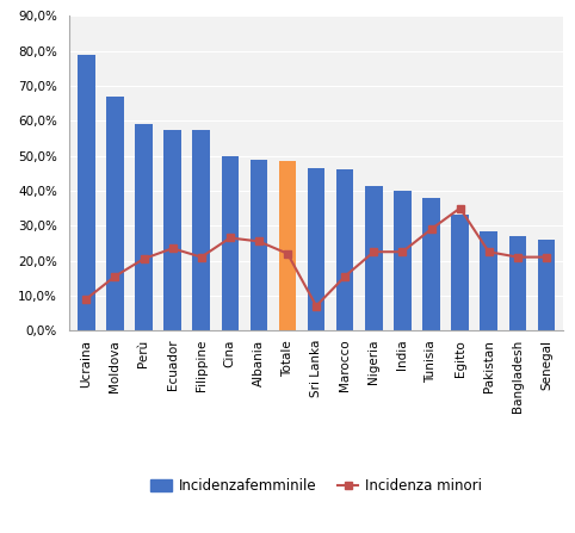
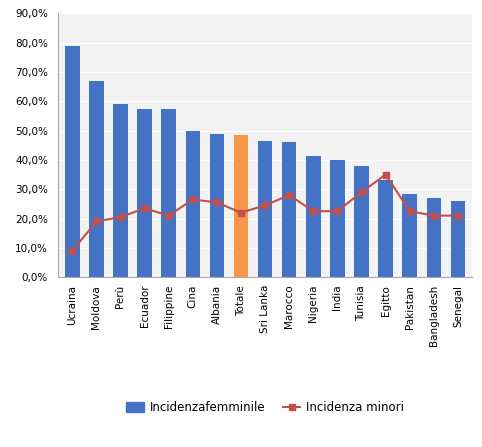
Incidenza minori/Moldova: 15,5% -> 19,0%
Incidenza minori/Sri Lanka: 7,0% -> 24,5%
Incidenza minori/Marocco: 15,5% -> 28,0%
